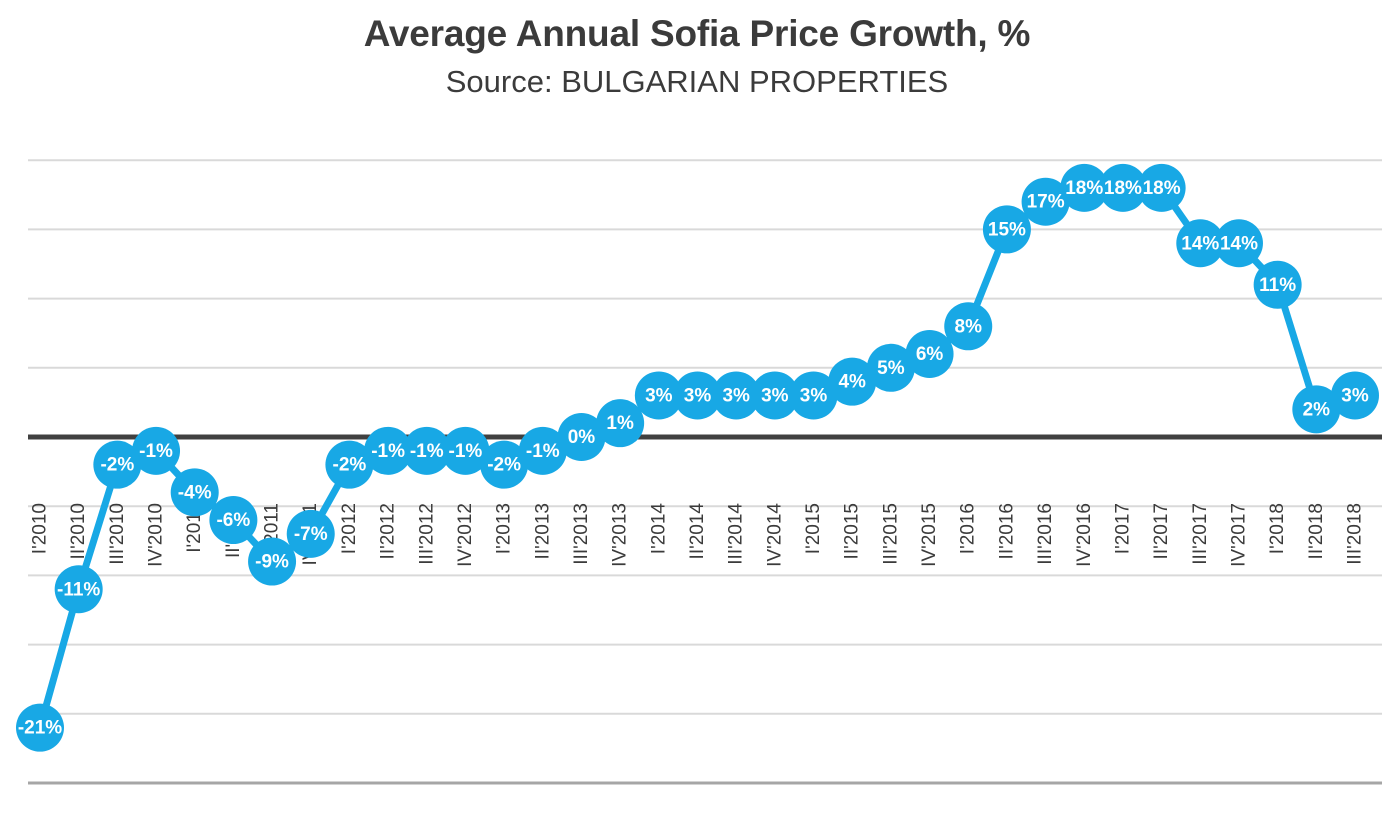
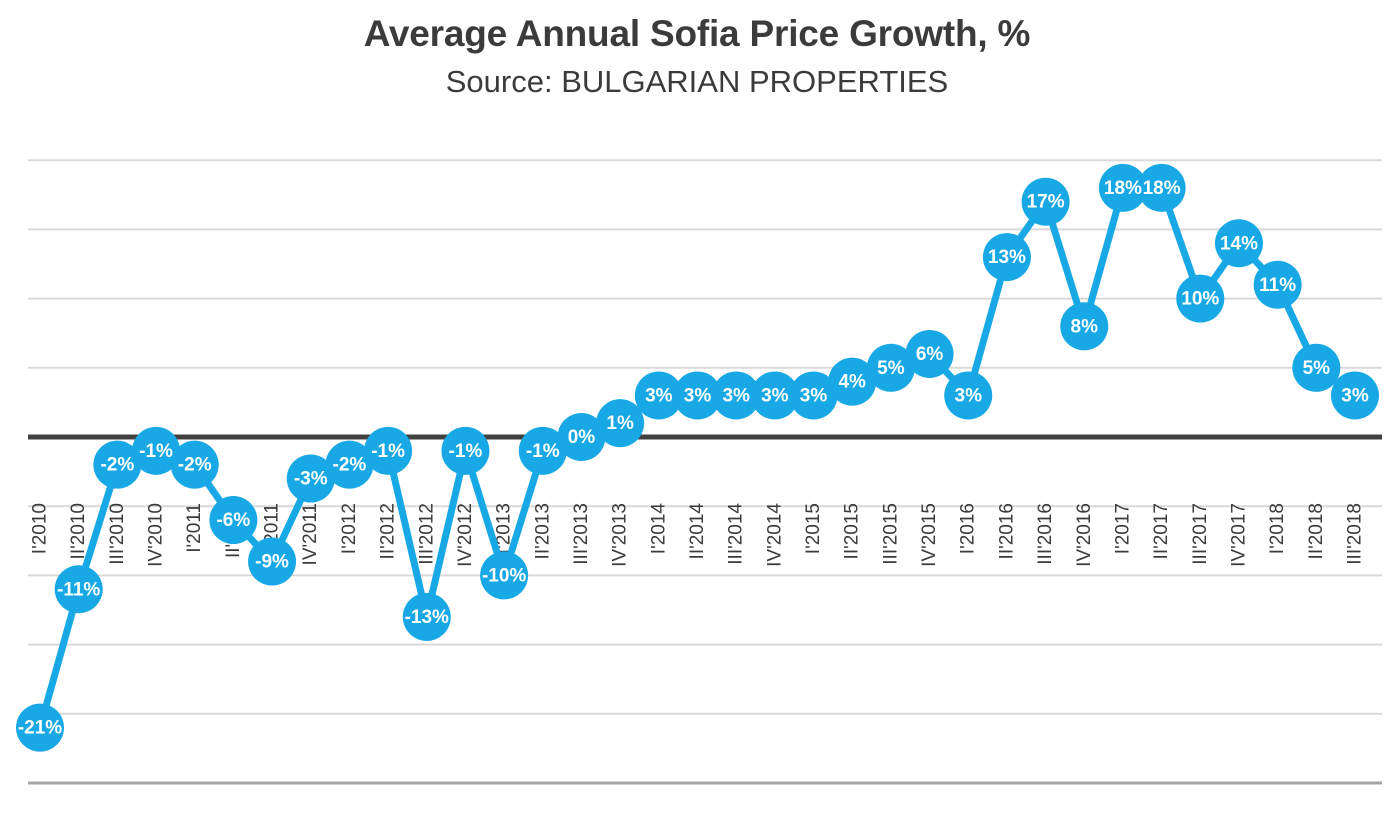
I'2011: -4% -> -2%
IV'2011: -7% -> -3%
III'2012: -1% -> -13%
I'2013: -2% -> -10%
I'2016: 8% -> 3%
II'2016: 15% -> 13%
IV'2016: 18% -> 8%
III'2017: 14% -> 10%
II'2018: 2% -> 5%
